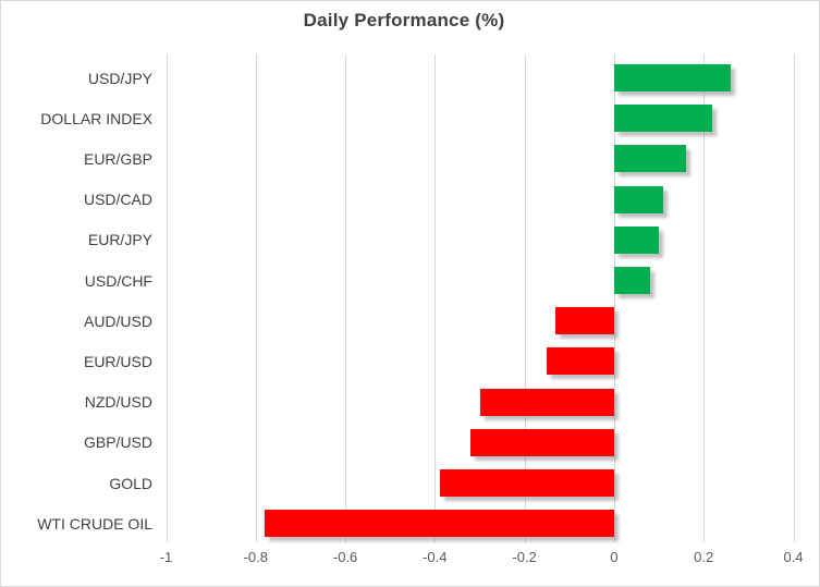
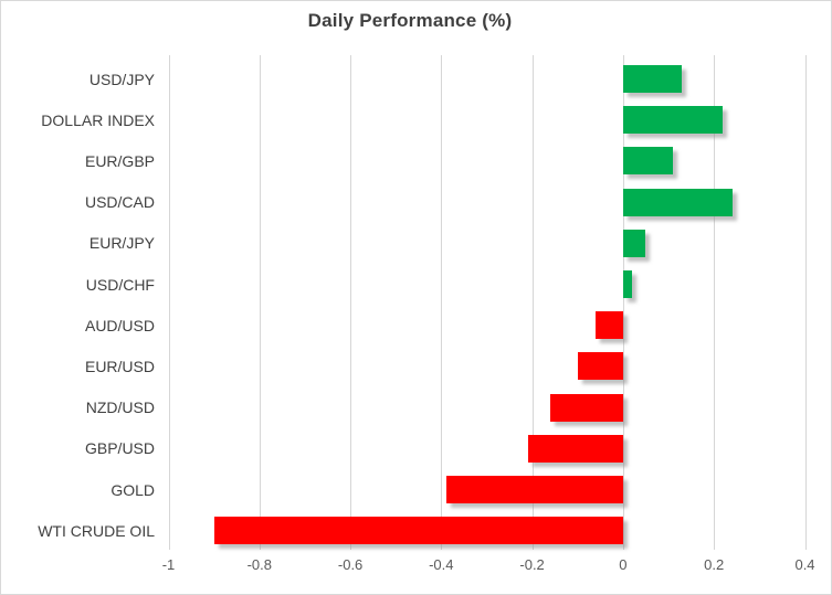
USD/JPY: 0.26 -> 0.13
EUR/GBP: 0.16 -> 0.11
USD/CAD: 0.11 -> 0.24
EUR/JPY: 0.10 -> 0.05
USD/CHF: 0.08 -> 0.02
AUD/USD: -0.13 -> -0.06
EUR/USD: -0.15 -> -0.10
NZD/USD: -0.30 -> -0.16
GBP/USD: -0.32 -> -0.21
WTI CRUDE OIL: -0.78 -> -0.90
